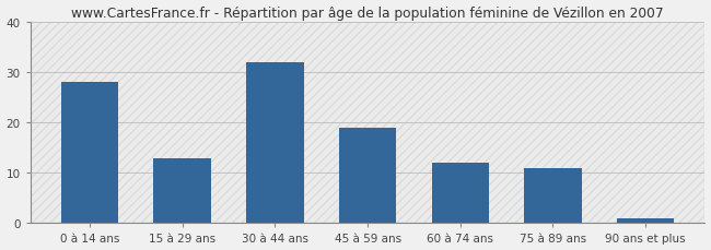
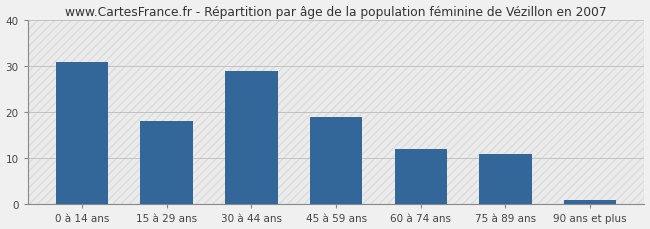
0 à 14 ans: 28 -> 31
15 à 29 ans: 13 -> 18
30 à 44 ans: 32 -> 29
